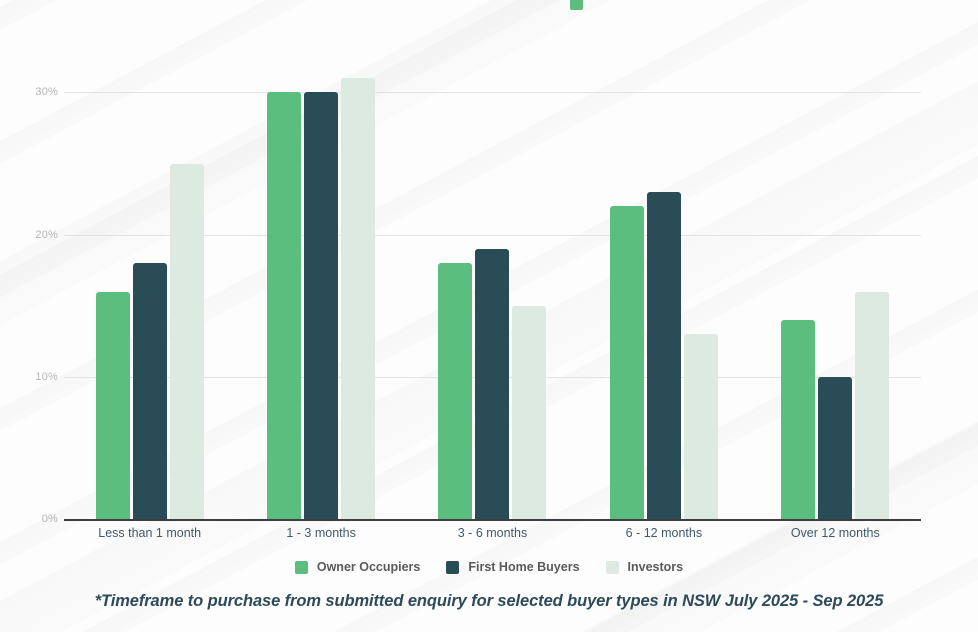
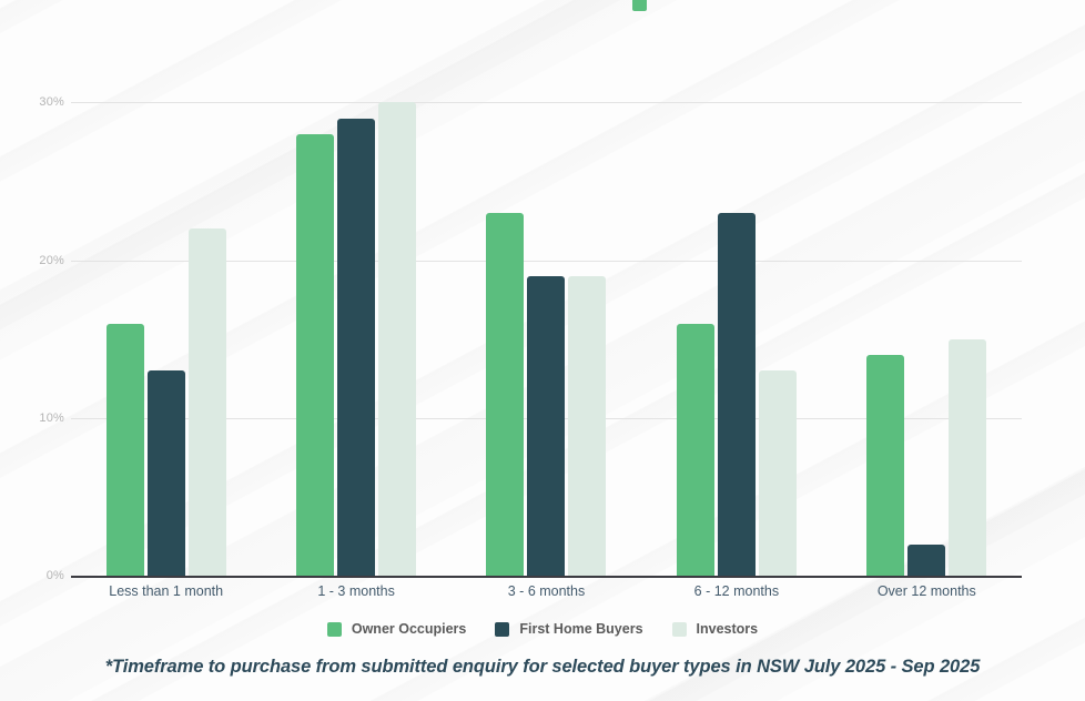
First Home Buyers/Less than 1 month: 18% -> 13%
Investors/Less than 1 month: 25% -> 22%
Owner Occupiers/1 - 3 months: 30% -> 28%
First Home Buyers/1 - 3 months: 30% -> 29%
Investors/1 - 3 months: 31% -> 30%
Owner Occupiers/3 - 6 months: 18% -> 23%
Investors/3 - 6 months: 15% -> 19%
Owner Occupiers/6 - 12 months: 22% -> 16%
First Home Buyers/Over 12 months: 10% -> 2%
Investors/Over 12 months: 16% -> 15%
